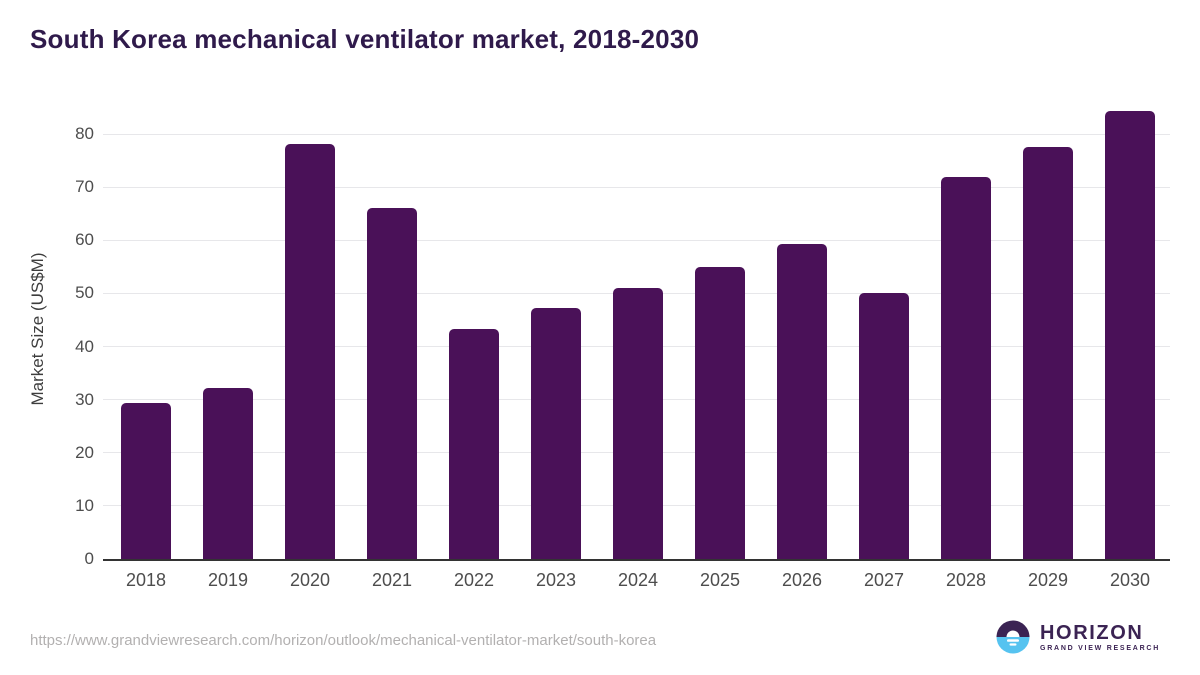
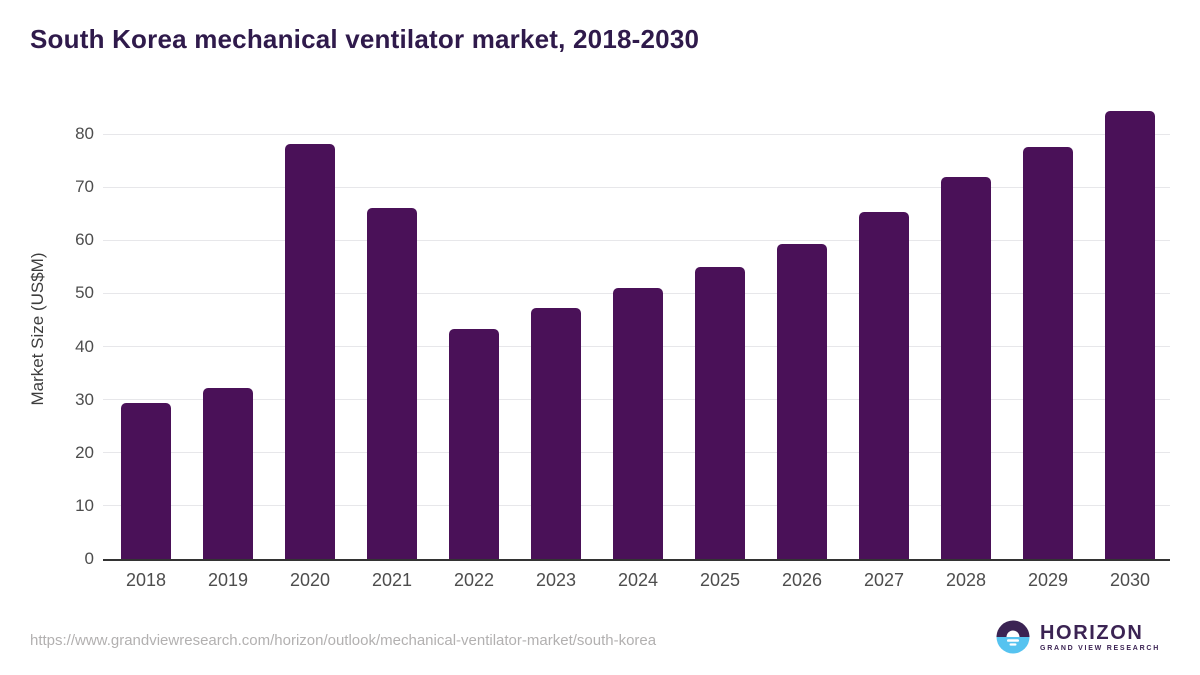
2027: 50 -> 65
